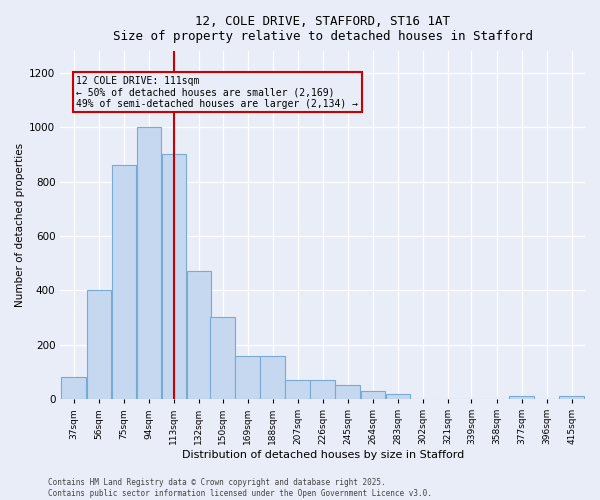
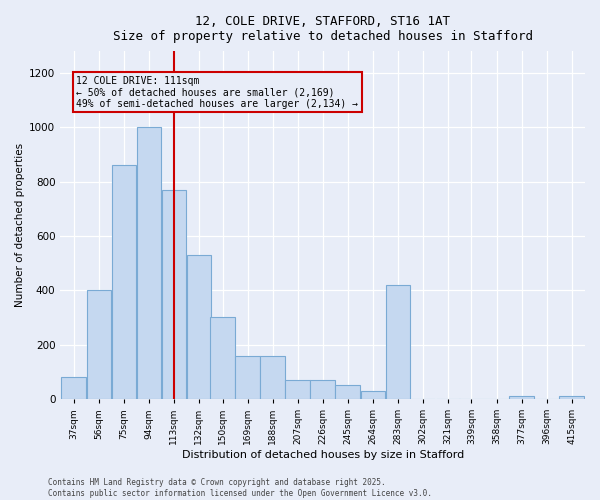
113sqm: 900 -> 770
132sqm: 470 -> 530
283sqm: 20 -> 420
